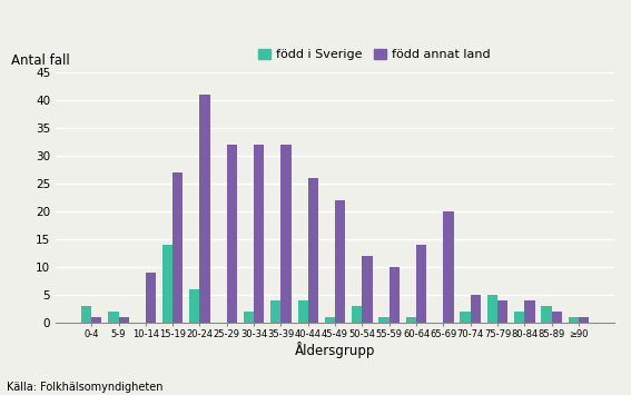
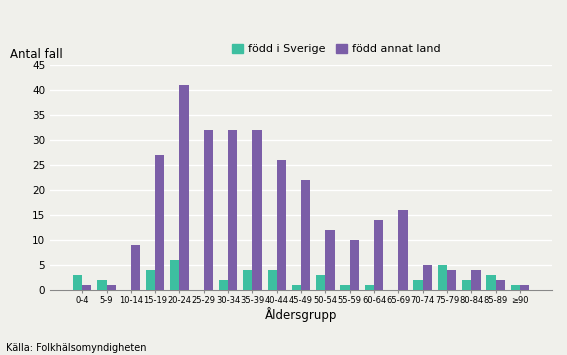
född i Sverige/15-19: 14 -> 4
född annat land/65-69: 20 -> 16
